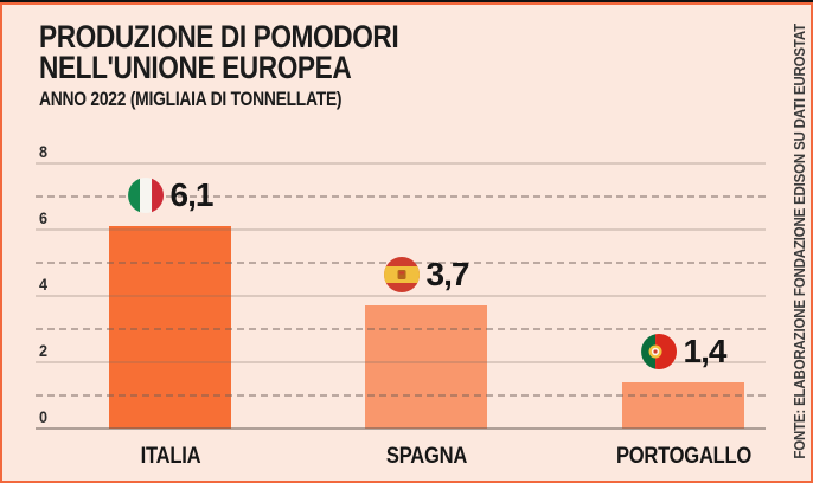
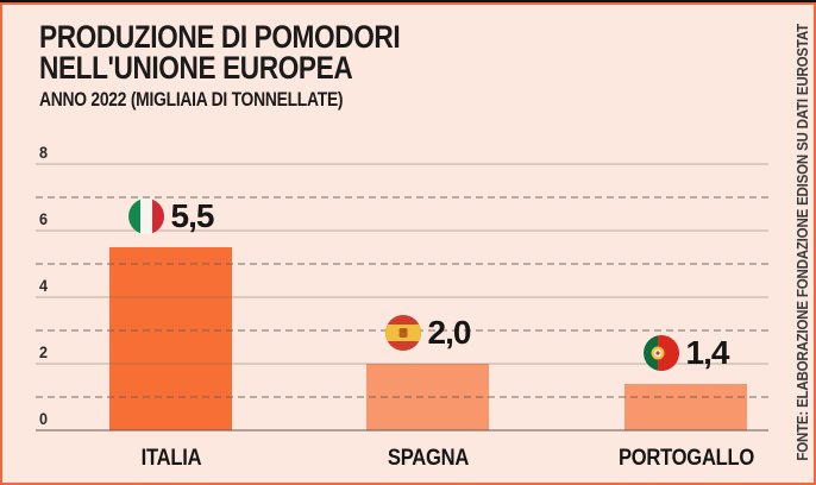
ITALIA: 6,1 -> 5,5
SPAGNA: 3,7 -> 2,0
